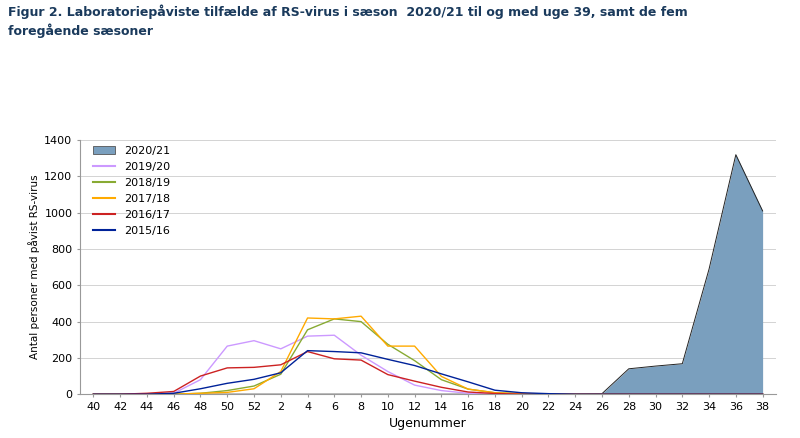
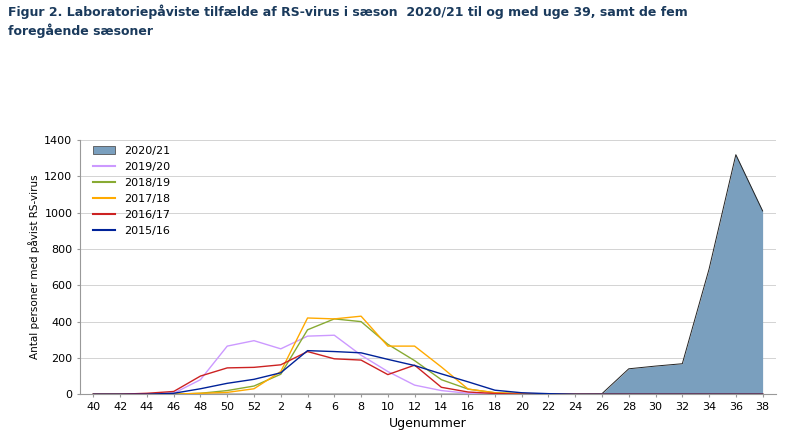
2016/17/12: 70 -> 160
2017/18/14: 100 -> 150
